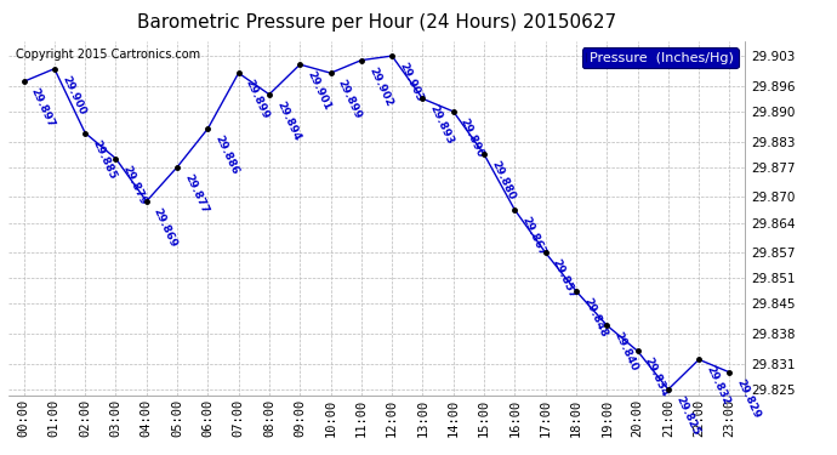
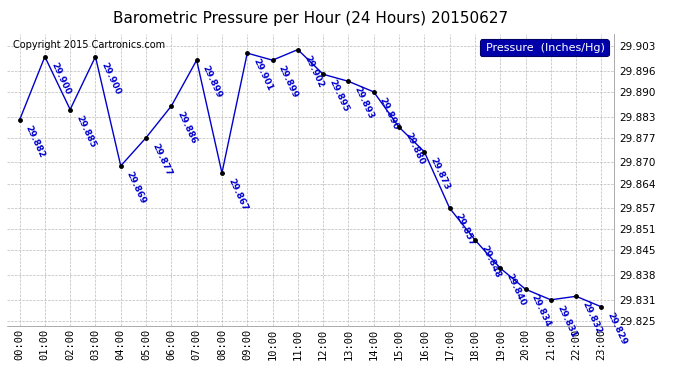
00:00: 29.897 -> 29.882
03:00: 29.879 -> 29.900
08:00: 29.894 -> 29.867
12:00: 29.903 -> 29.895
16:00: 29.867 -> 29.873
21:00: 29.825 -> 29.831
